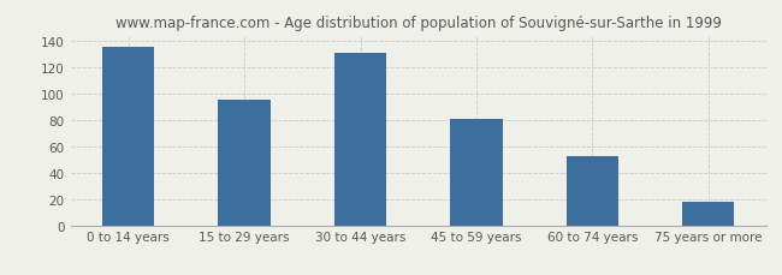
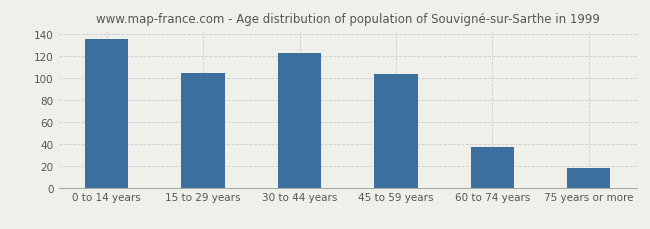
15 to 29 years: 96 -> 105
30 to 44 years: 131 -> 123
45 to 59 years: 81 -> 104
60 to 74 years: 53 -> 37
